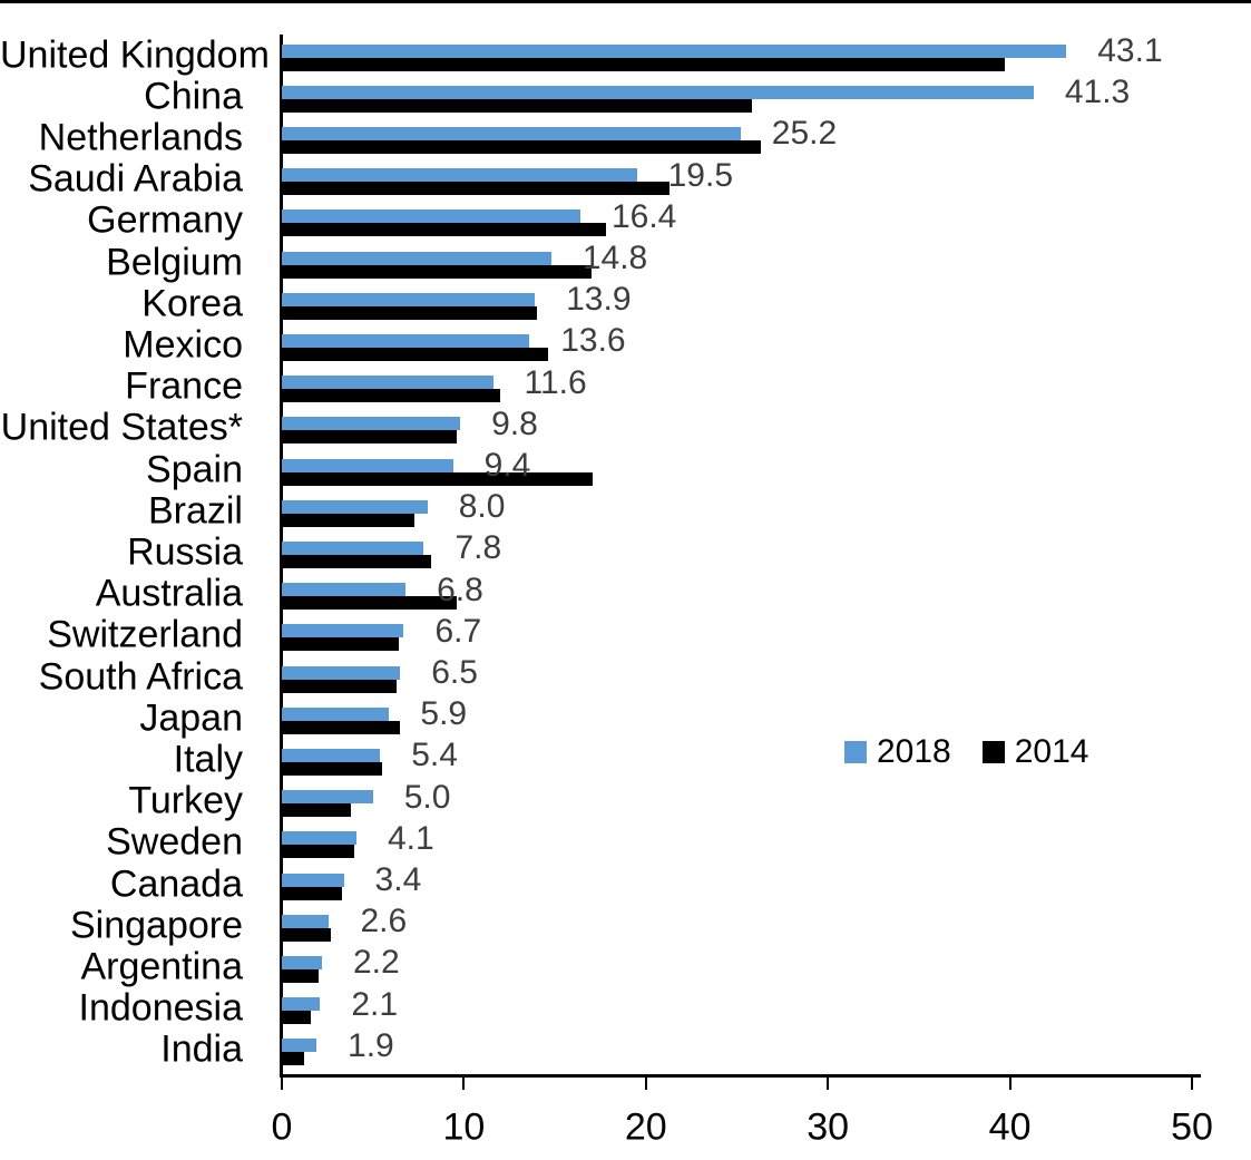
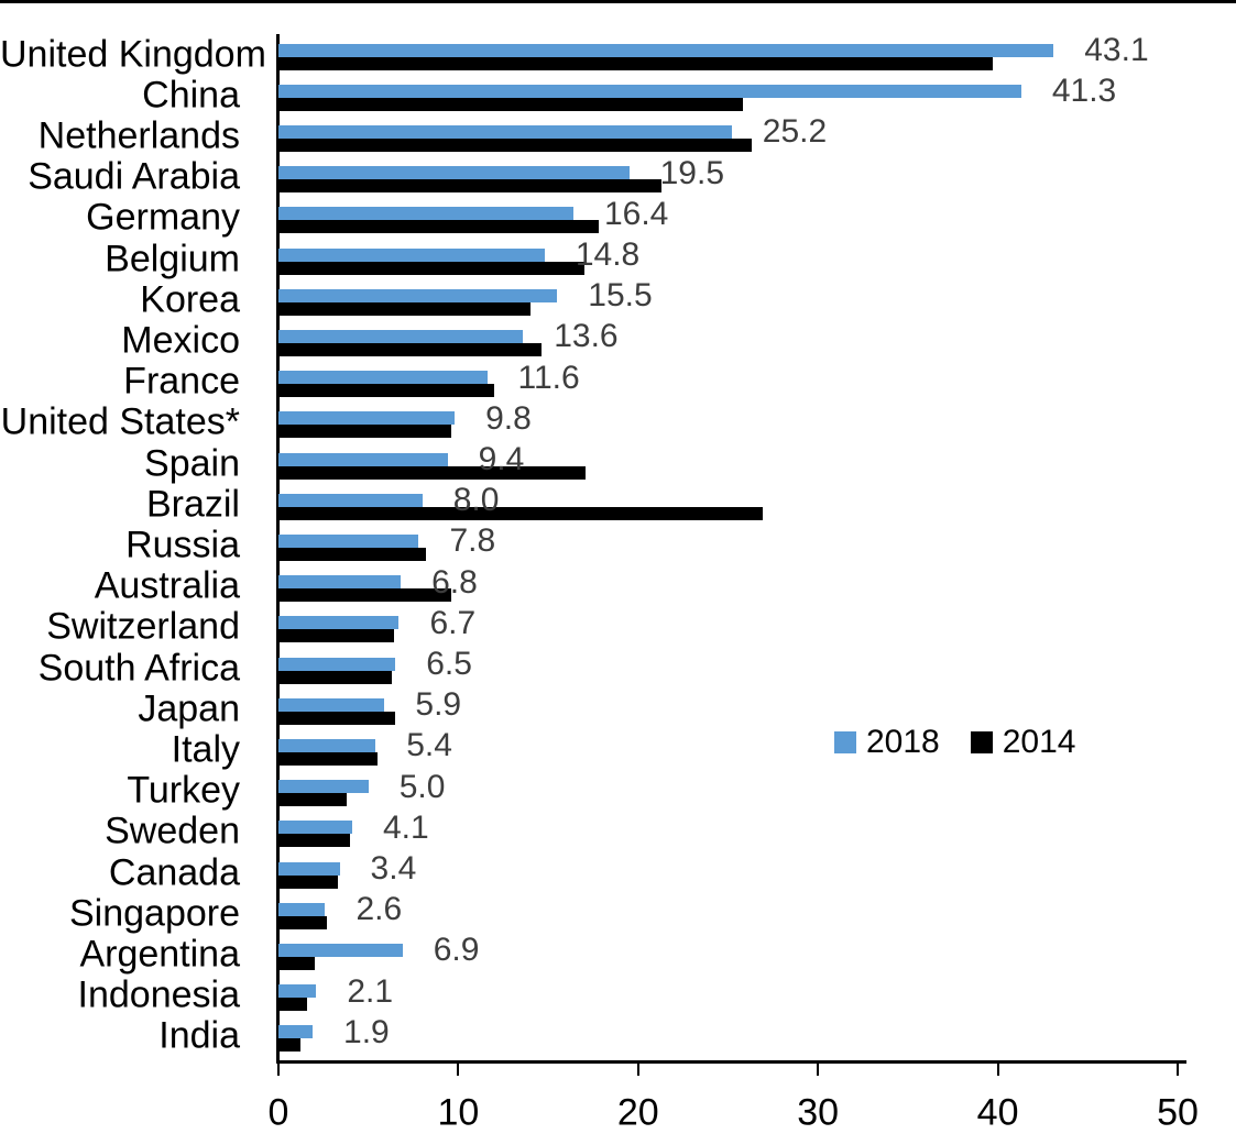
2018/Korea: 13.9 -> 15.5
2014/Brazil: 7.3 -> 26.9
2018/Argentina: 2.2 -> 6.9
